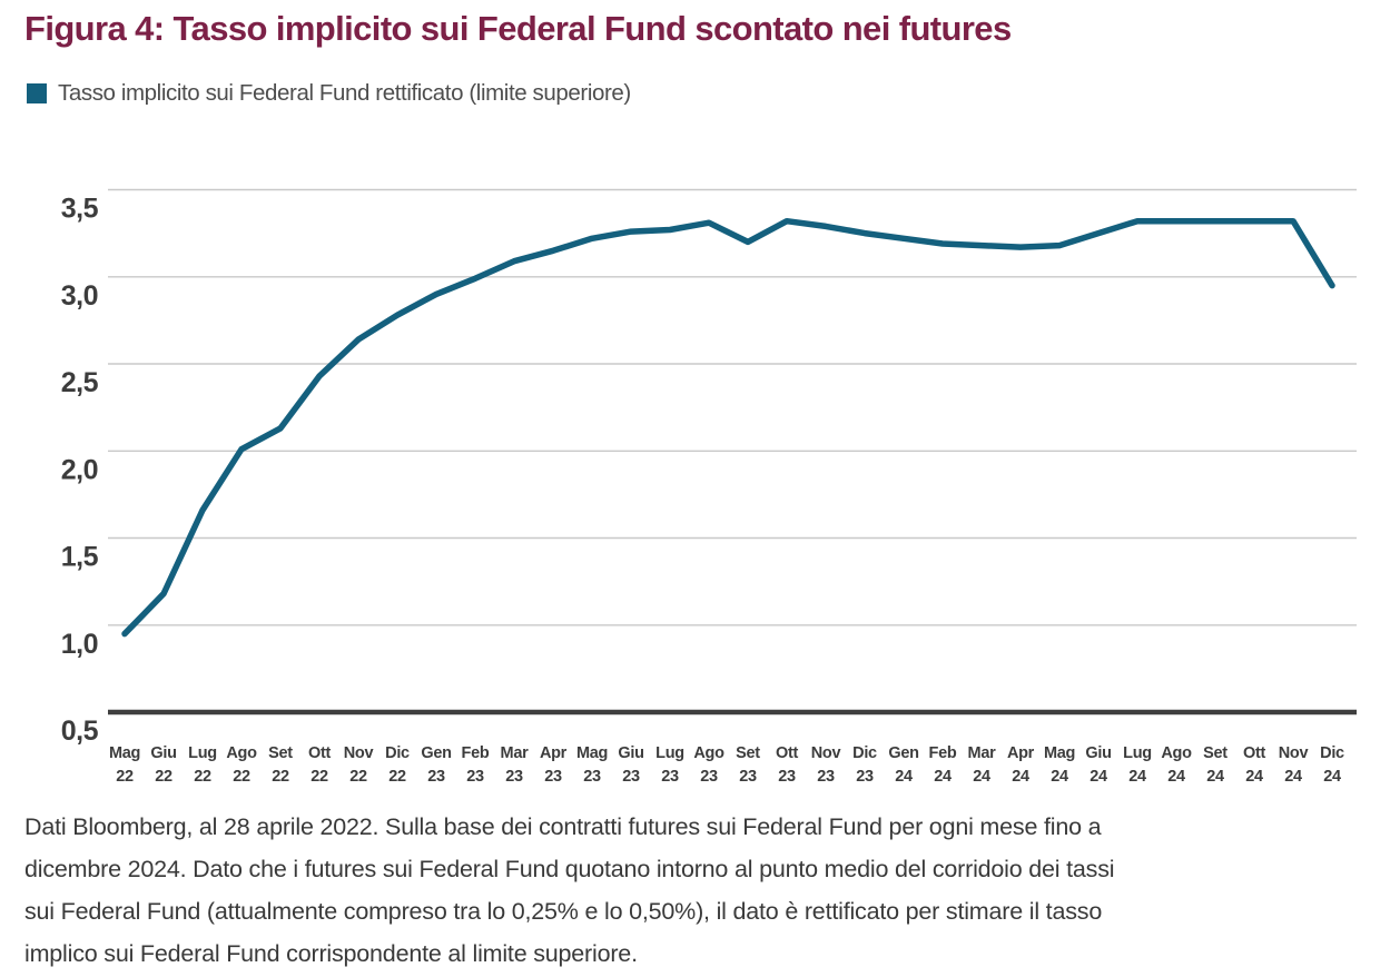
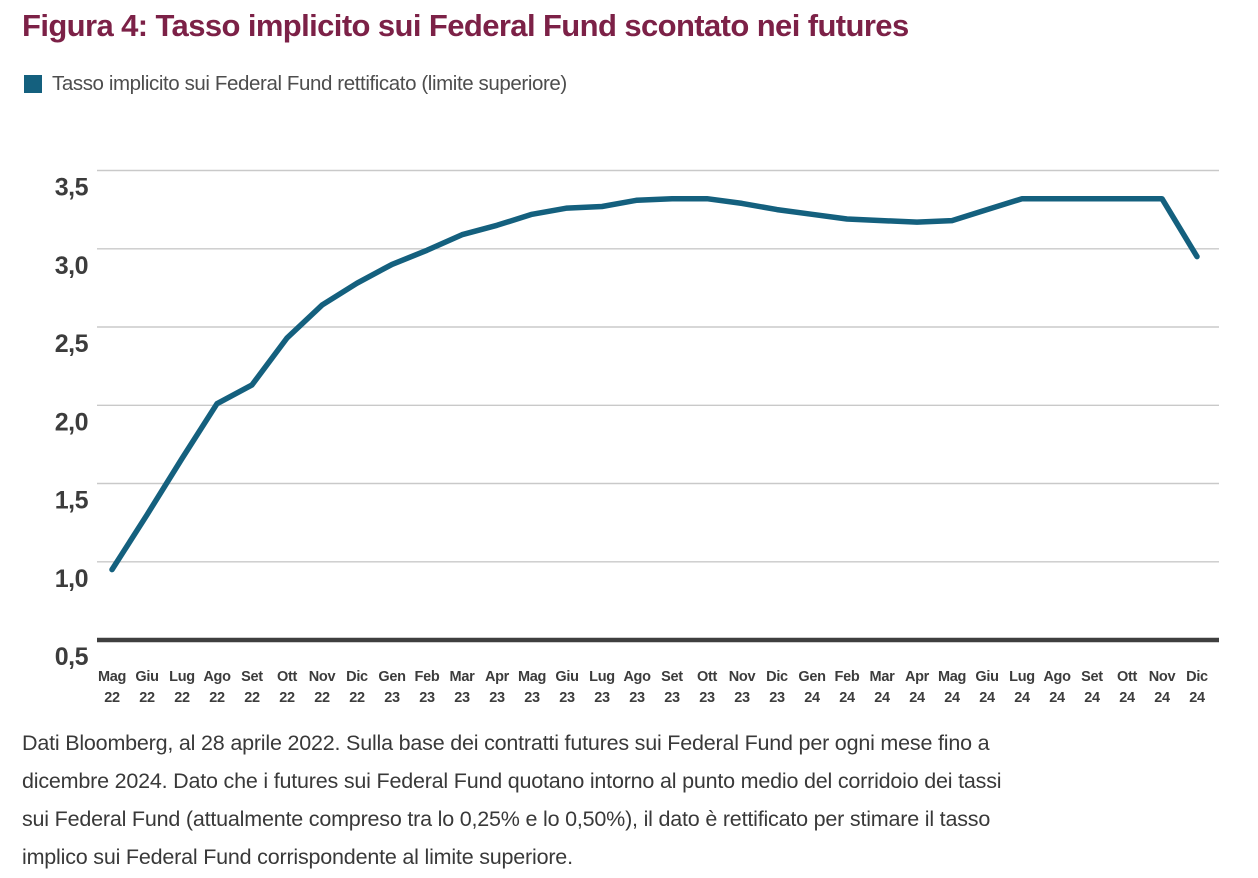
Giu 22: 1,18 -> 1,30
Set 23: 3,20 -> 3,32
